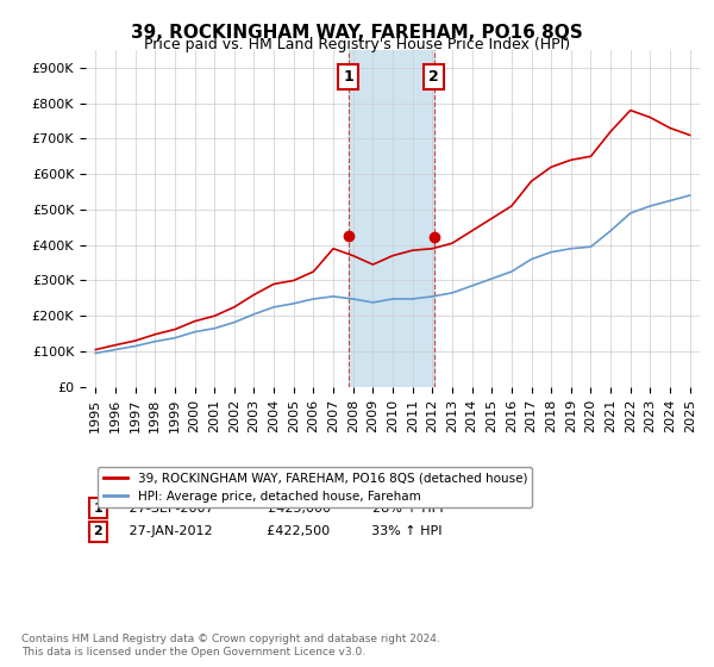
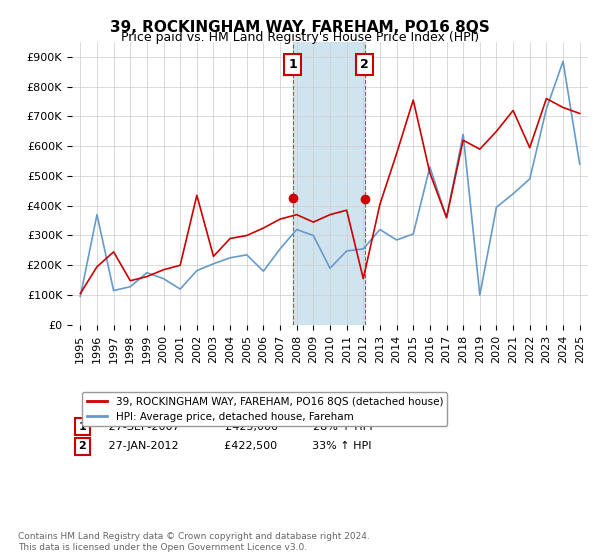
HPI: Average price, detached house, Fareham/1996: £105K -> £370K
39, ROCKINGHAM WAY, FAREHAM, PO16 8QS (detached house)/1996: £118K -> £195K
39, ROCKINGHAM WAY, FAREHAM, PO16 8QS (detached house)/1997: £130K -> £245K
HPI: Average price, detached house, Fareham/1999: £138K -> £175K
HPI: Average price, detached house, Fareham/2001: £165K -> £120K
39, ROCKINGHAM WAY, FAREHAM, PO16 8QS (detached house)/2002: £225K -> £435K
39, ROCKINGHAM WAY, FAREHAM, PO16 8QS (detached house)/2003: £260K -> £230K
HPI: Average price, detached house, Fareham/2006: £248K -> £180K
39, ROCKINGHAM WAY, FAREHAM, PO16 8QS (detached house)/2007: £390K -> £355K
HPI: Average price, detached house, Fareham/2008: £248K -> £320K
HPI: Average price, detached house, Fareham/2009: £238K -> £300K
HPI: Average price, detached house, Fareham/2010: £248K -> £190K
39, ROCKINGHAM WAY, FAREHAM, PO16 8QS (detached house)/2012: £390K -> £155K
HPI: Average price, detached house, Fareham/2013: £265K -> £320K
39, ROCKINGHAM WAY, FAREHAM, PO16 8QS (detached house)/2014: £440K -> £575K
39, ROCKINGHAM WAY, FAREHAM, PO16 8QS (detached house)/2015: £475K -> £755K
HPI: Average price, detached house, Fareham/2016: £325K -> £530K
39, ROCKINGHAM WAY, FAREHAM, PO16 8QS (detached house)/2017: £580K -> £360K
HPI: Average price, detached house, Fareham/2018: £380K -> £640K
HPI: Average price, detached house, Fareham/2019: £390K -> £100K
39, ROCKINGHAM WAY, FAREHAM, PO16 8QS (detached house)/2019: £640K -> £590K
39, ROCKINGHAM WAY, FAREHAM, PO16 8QS (detached house)/2022: £780K -> £595K
HPI: Average price, detached house, Fareham/2023: £510K -> £725K
HPI: Average price, detached house, Fareham/2024: £525K -> £885K
